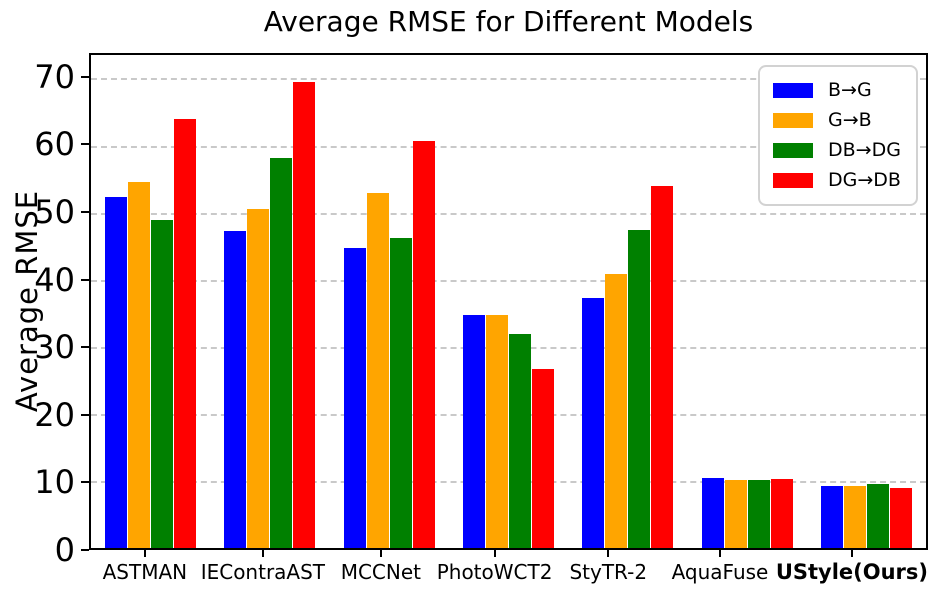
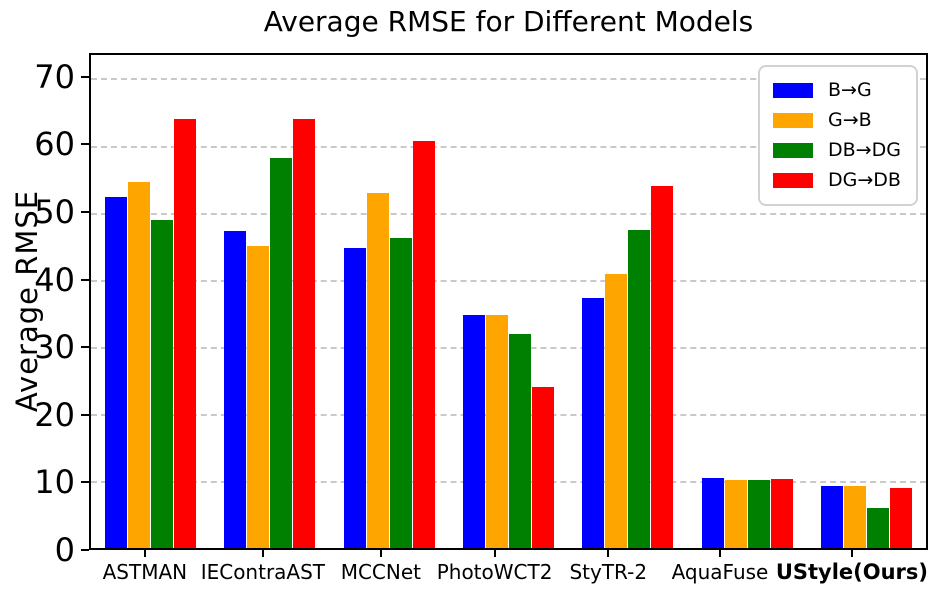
G→B/IEContraAST: 50 -> 45
DG→DB/IEContraAST: 70 -> 64
DG→DB/PhotoWCT2: 27 -> 24
DB→DG/UStyle(Ours): 10 -> 6
